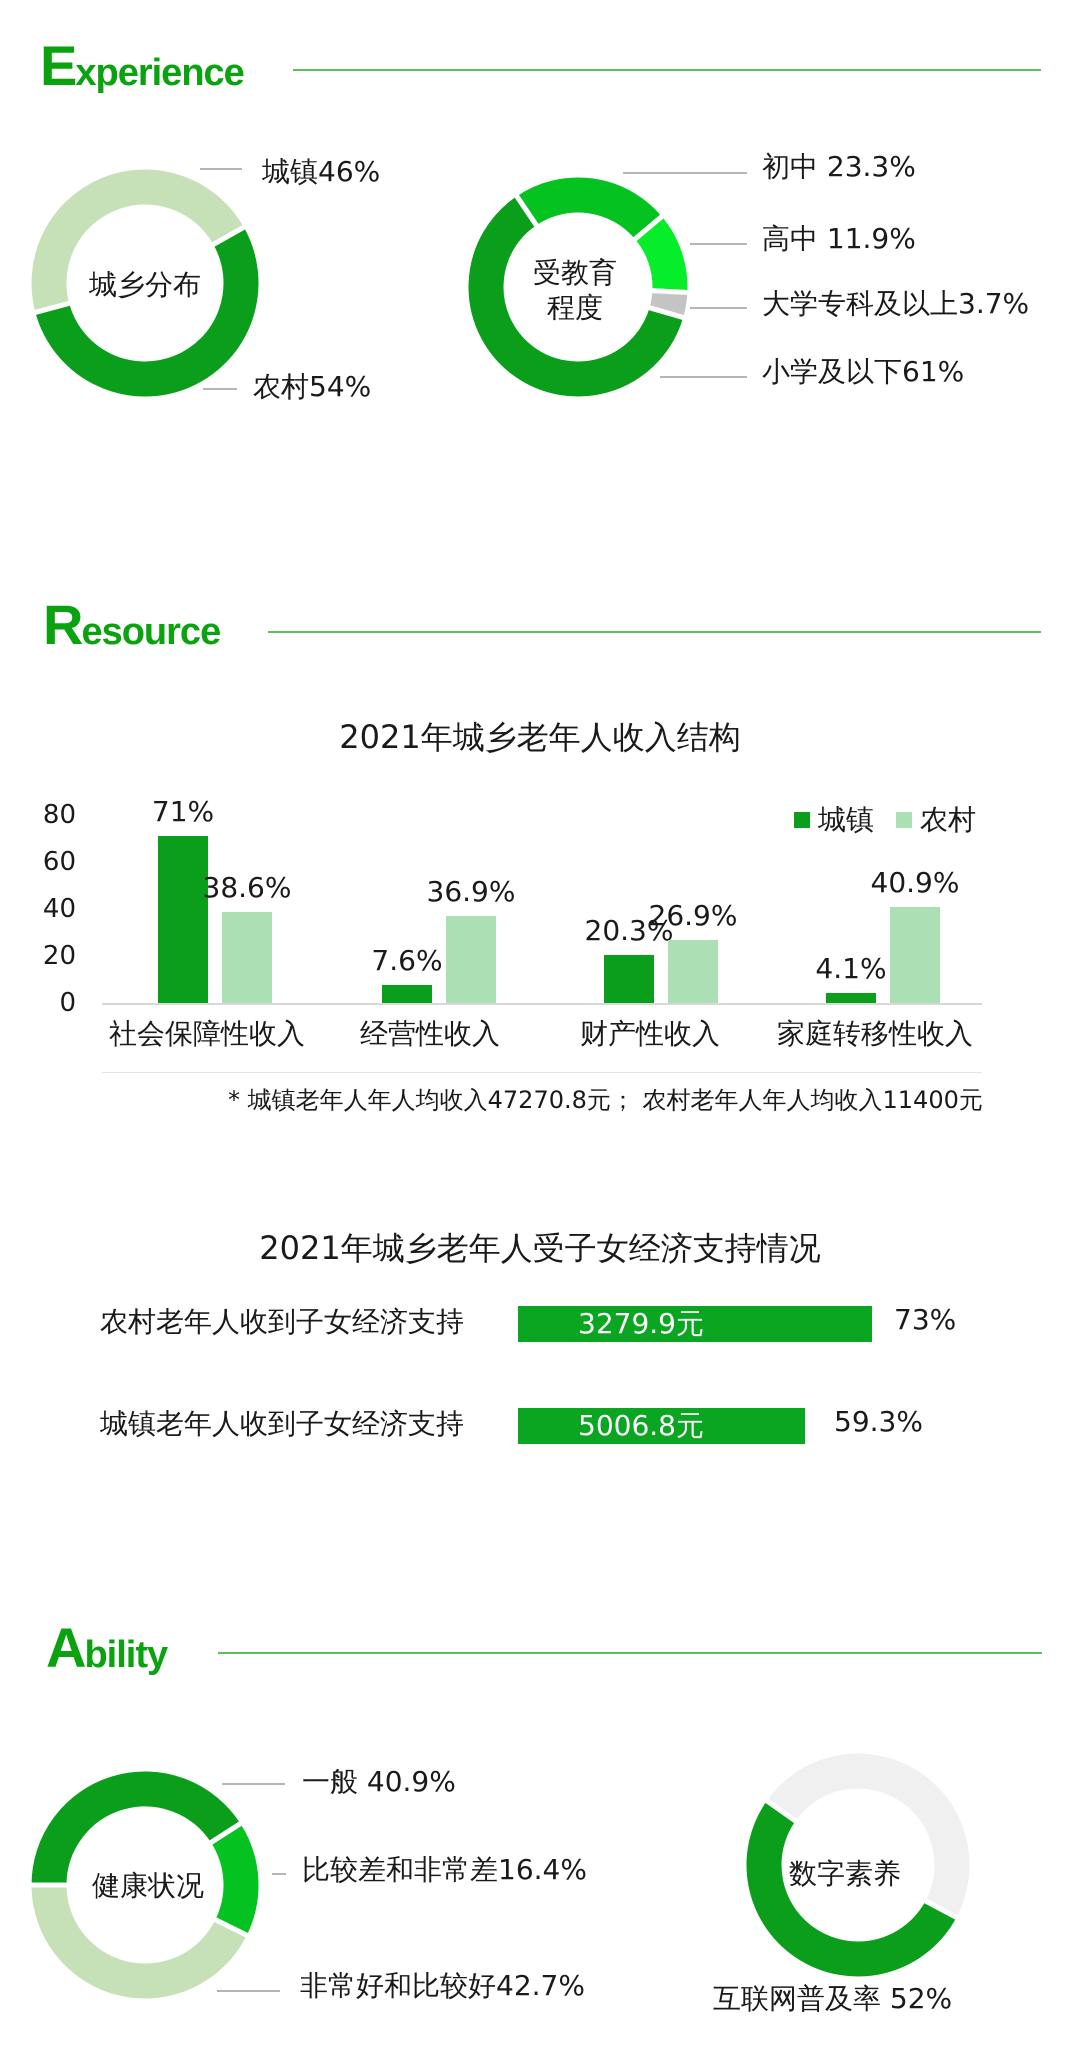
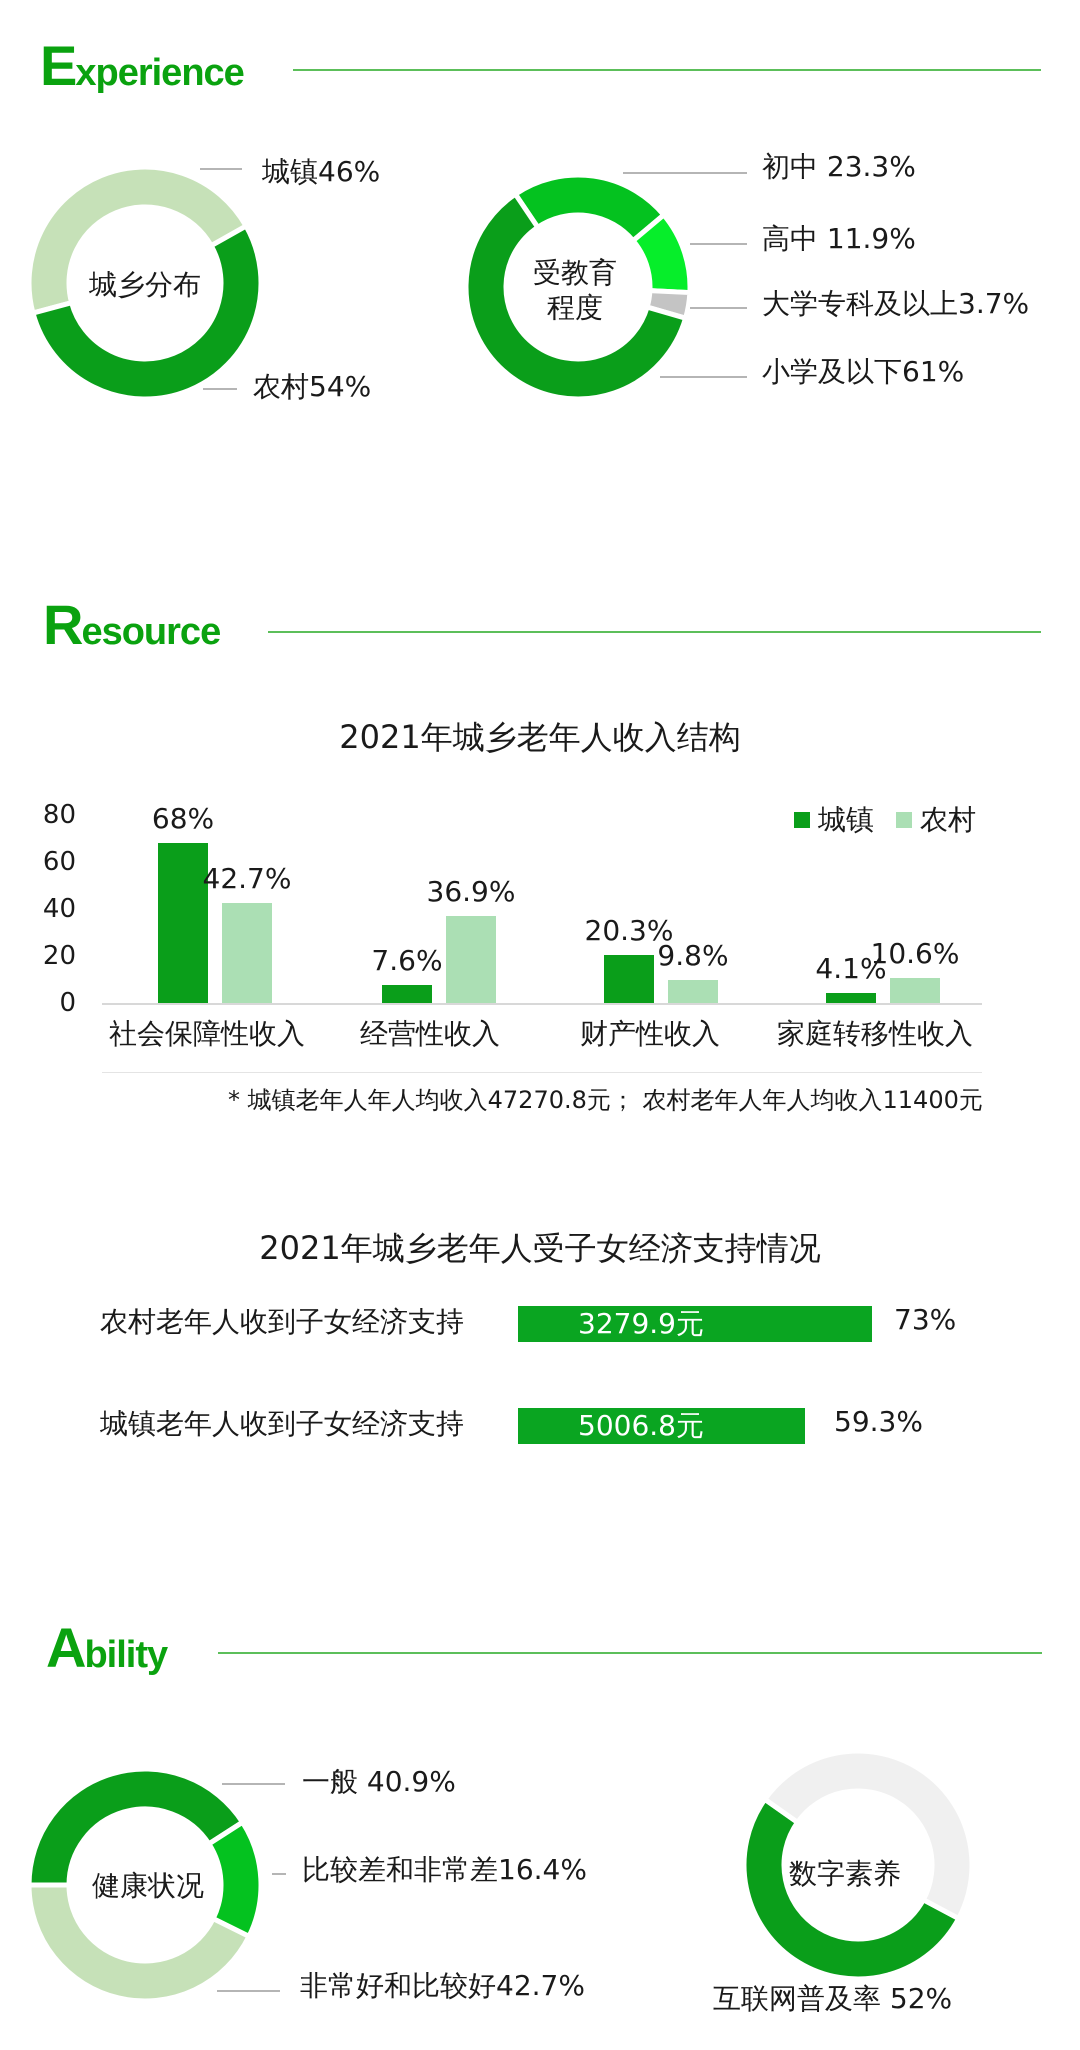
2021年城乡老年人收入结构/城镇/社会保障性收入: 71% -> 68%
2021年城乡老年人收入结构/农村/社会保障性收入: 38.6% -> 42.7%
2021年城乡老年人收入结构/农村/财产性收入: 26.9% -> 9.8%
2021年城乡老年人收入结构/农村/家庭转移性收入: 40.9% -> 10.6%
